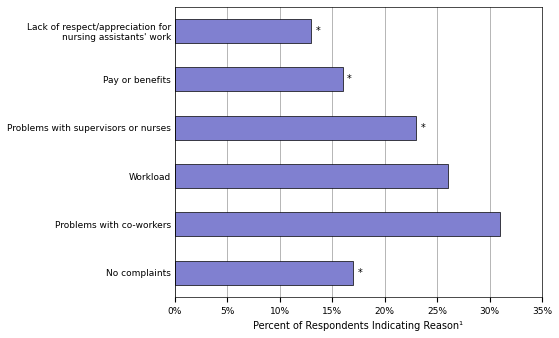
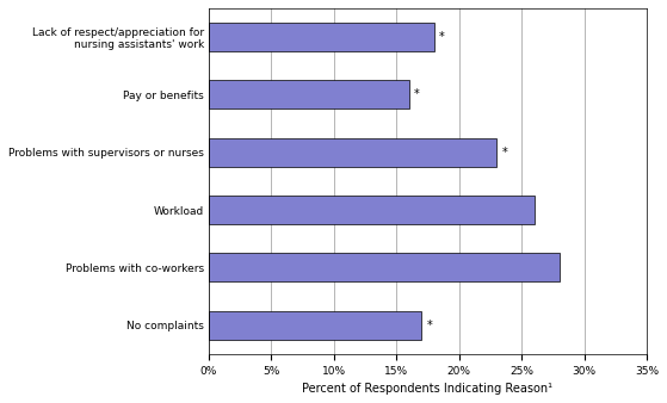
Lack of respect/appreciation for nursing assistants' work: 13% -> 18%
Problems with co-workers: 31% -> 28%
